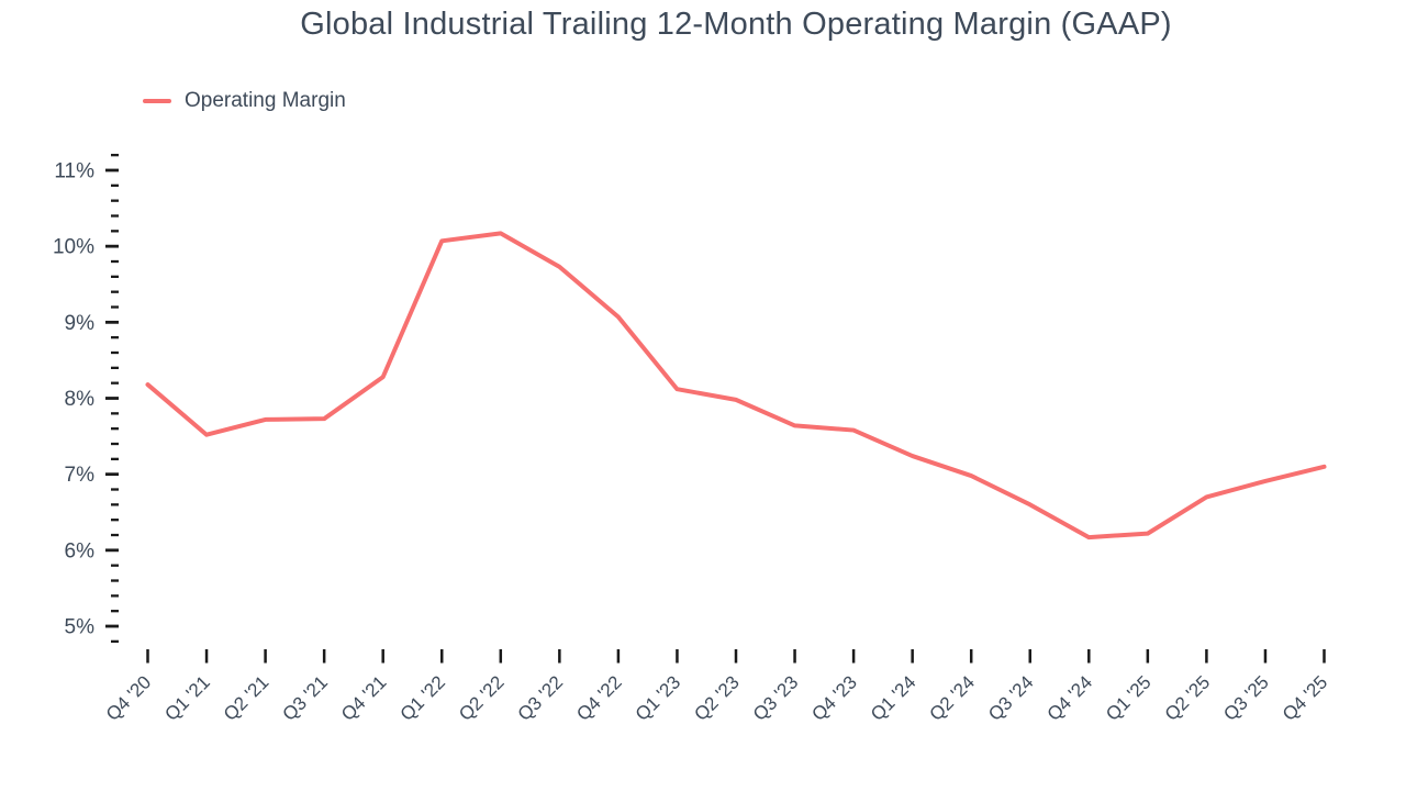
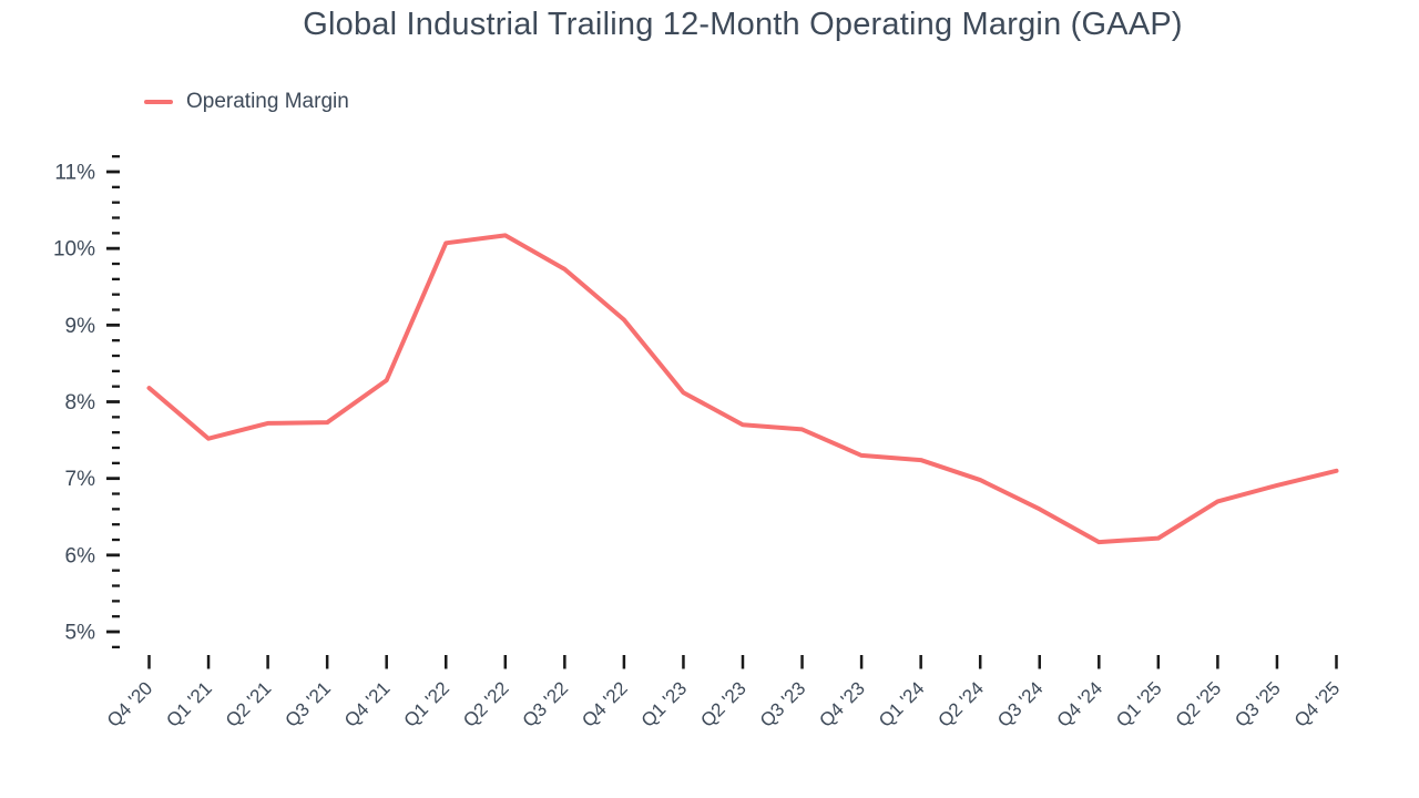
Q2 '23: 8.0% -> 7.7%
Q4 '23: 7.6% -> 7.3%
